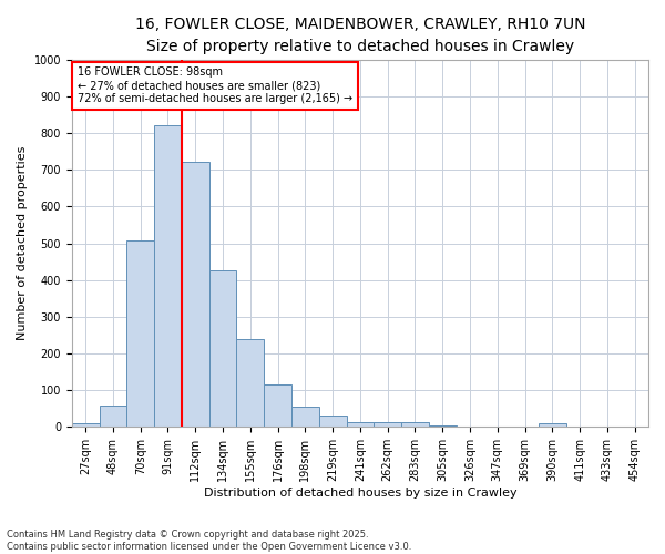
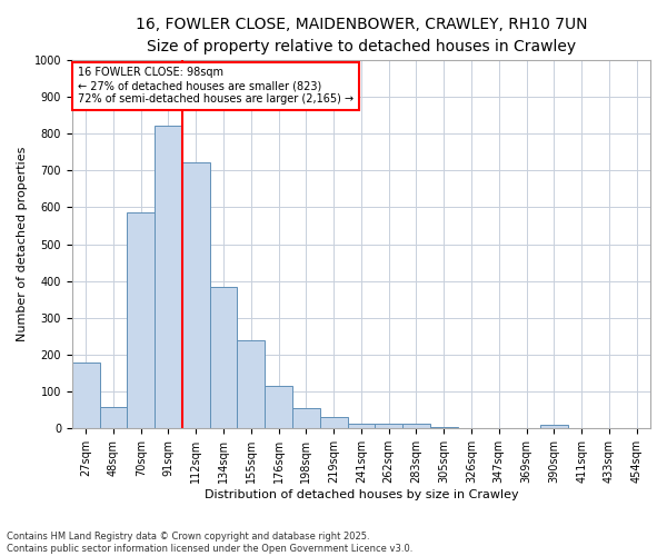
27sqm: 10 -> 180
70sqm: 507 -> 585
134sqm: 425 -> 385
